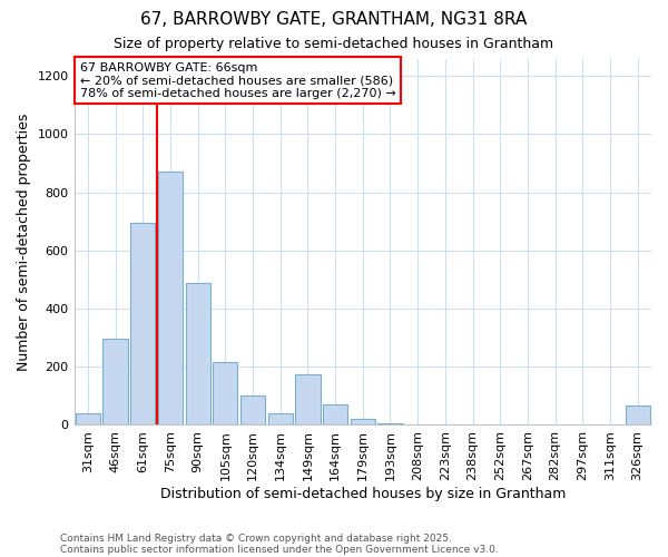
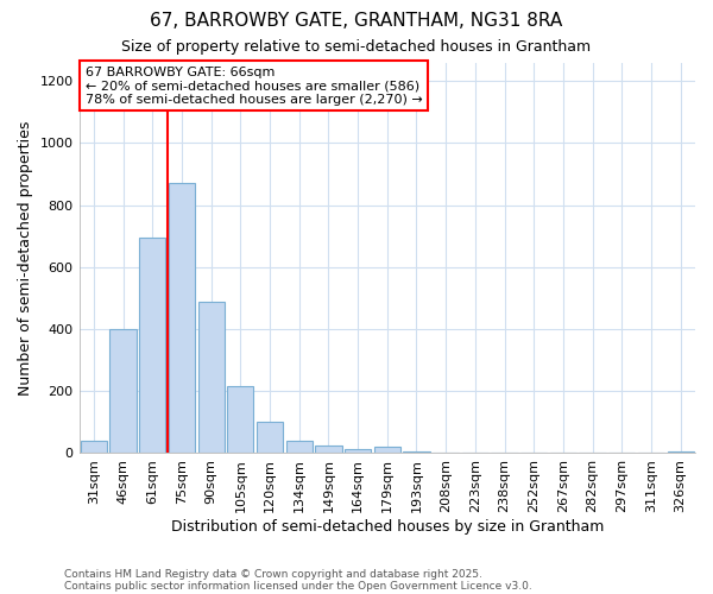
46sqm: 295 -> 400
149sqm: 175 -> 25
164sqm: 70 -> 15
326sqm: 65 -> 5
